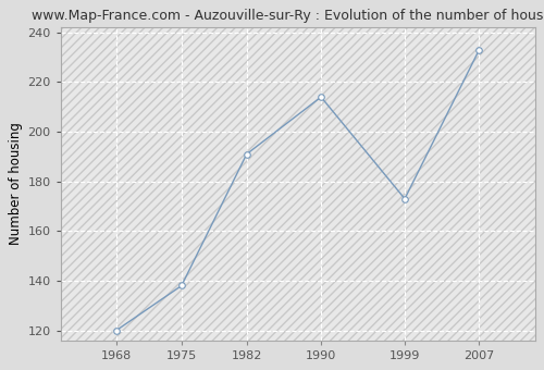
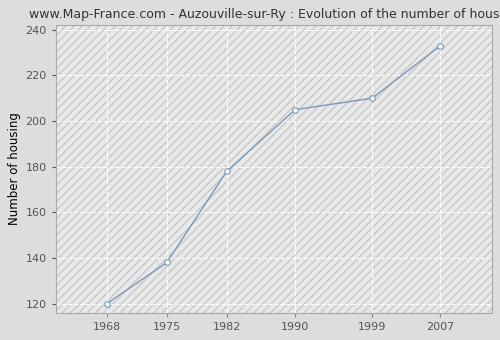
1982: 191 -> 178
1990: 214 -> 205
1999: 173 -> 210
